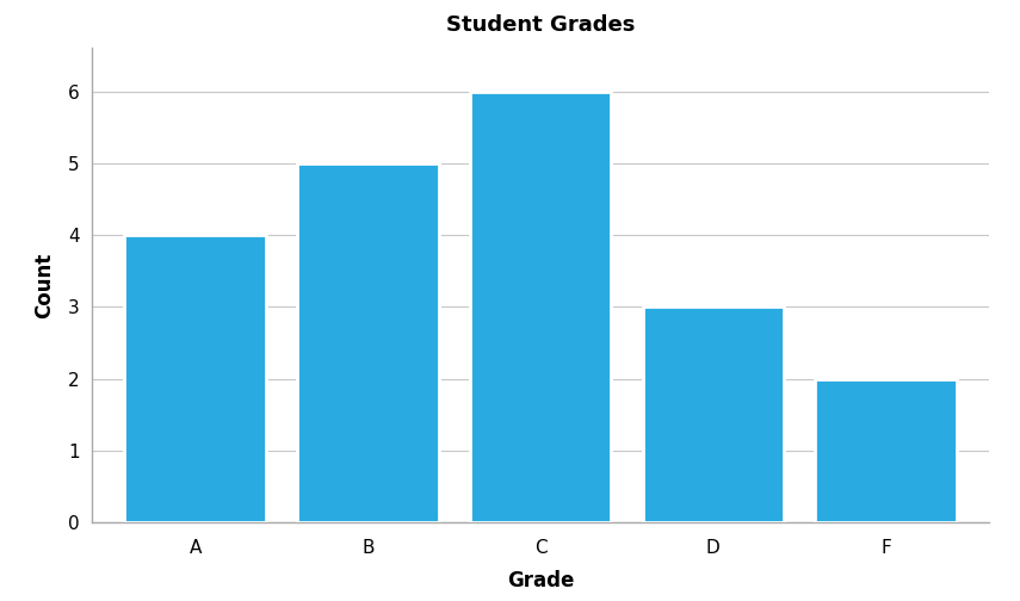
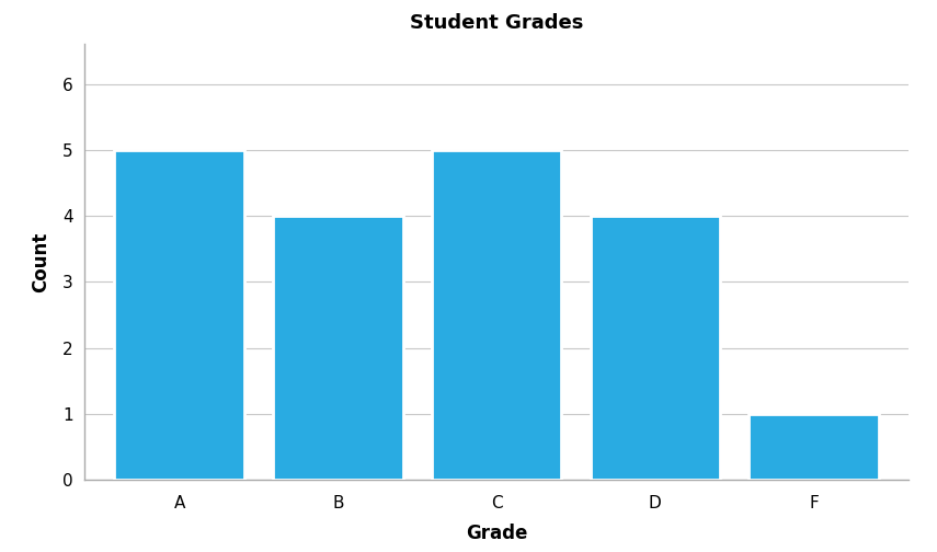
A: 4 -> 5
B: 5 -> 4
C: 6 -> 5
D: 3 -> 4
F: 2 -> 1
